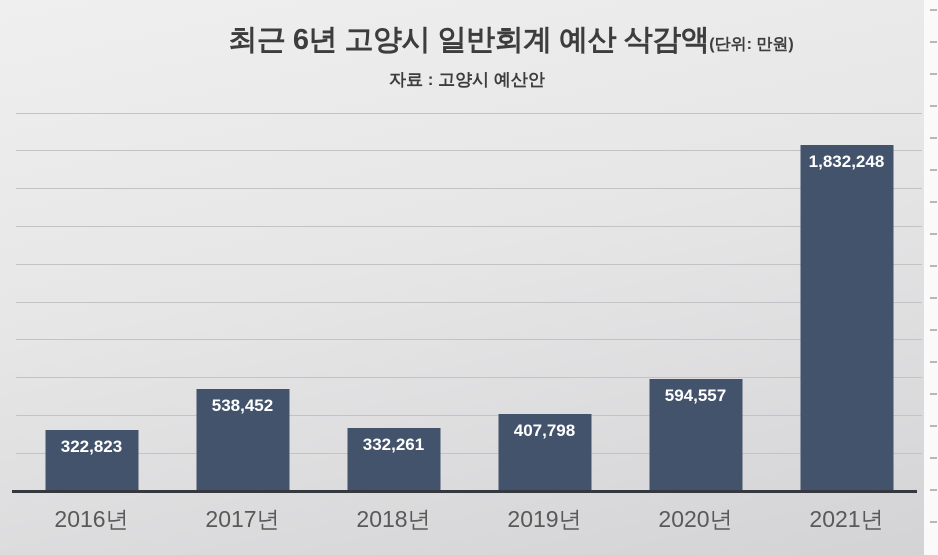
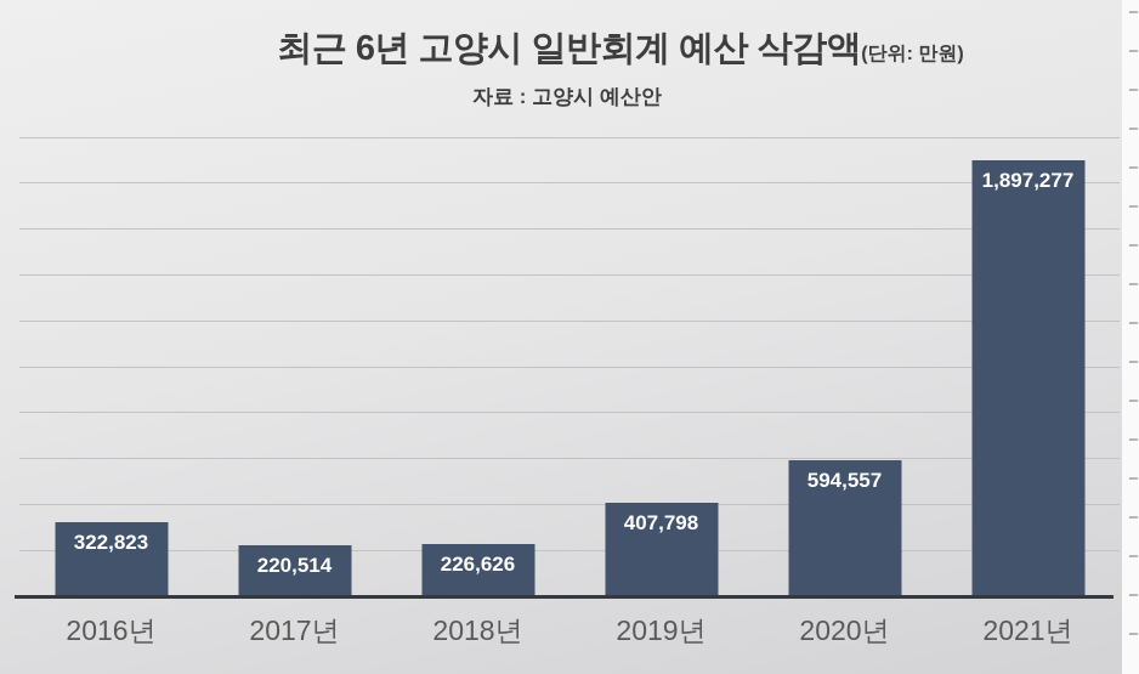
2017년: 538,452 -> 220,514
2018년: 332,261 -> 226,626
2021년: 1,832,248 -> 1,897,277
